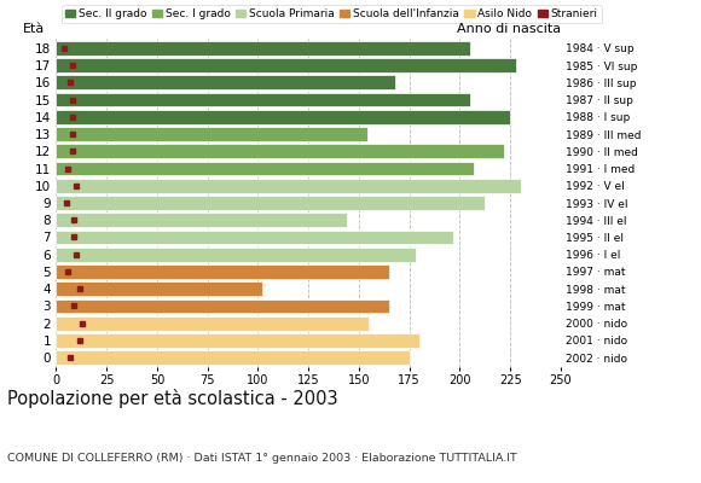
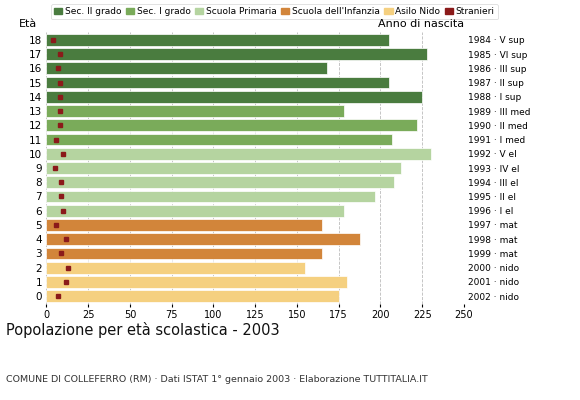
13: 154 -> 178
8: 144 -> 208
4: 102 -> 188
